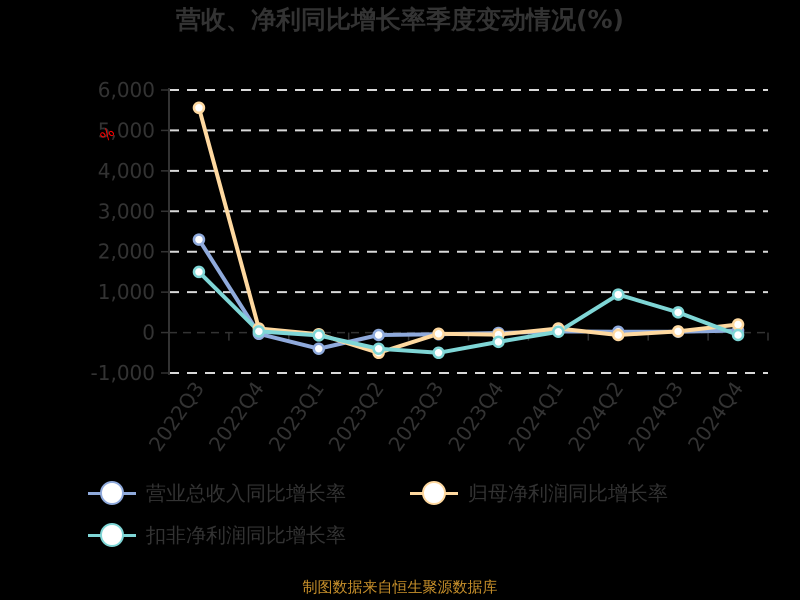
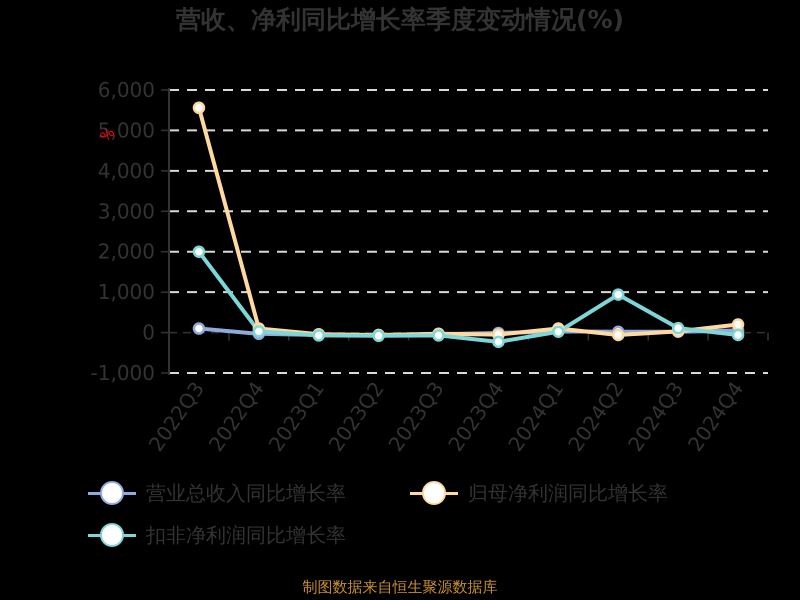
营业总收入同比增长率/2022Q3: 2300 -> 100
扣非净利润同比增长率/2022Q3: 1500 -> 2000
营业总收入同比增长率/2023Q1: -400 -> -100
归母净利润同比增长率/2023Q2: -500 -> -100
扣非净利润同比增长率/2023Q2: -400 -> -100
扣非净利润同比增长率/2023Q3: -500 -> -100
扣非净利润同比增长率/2024Q3: 500 -> 100
